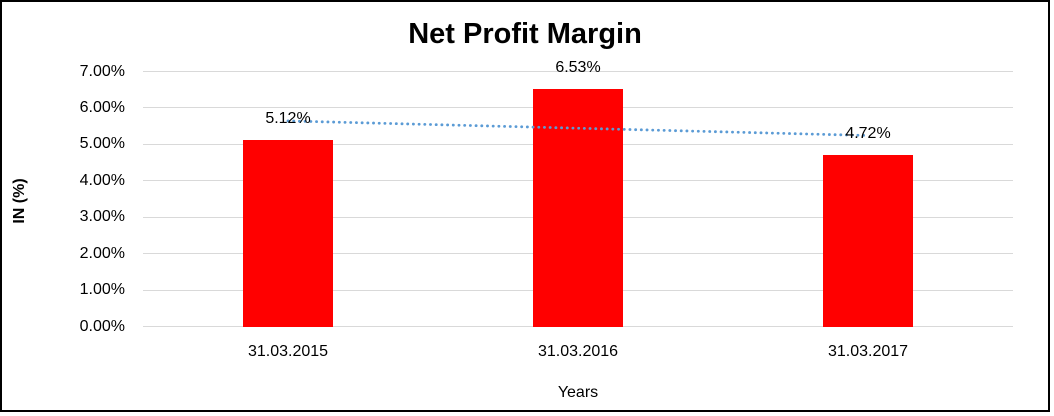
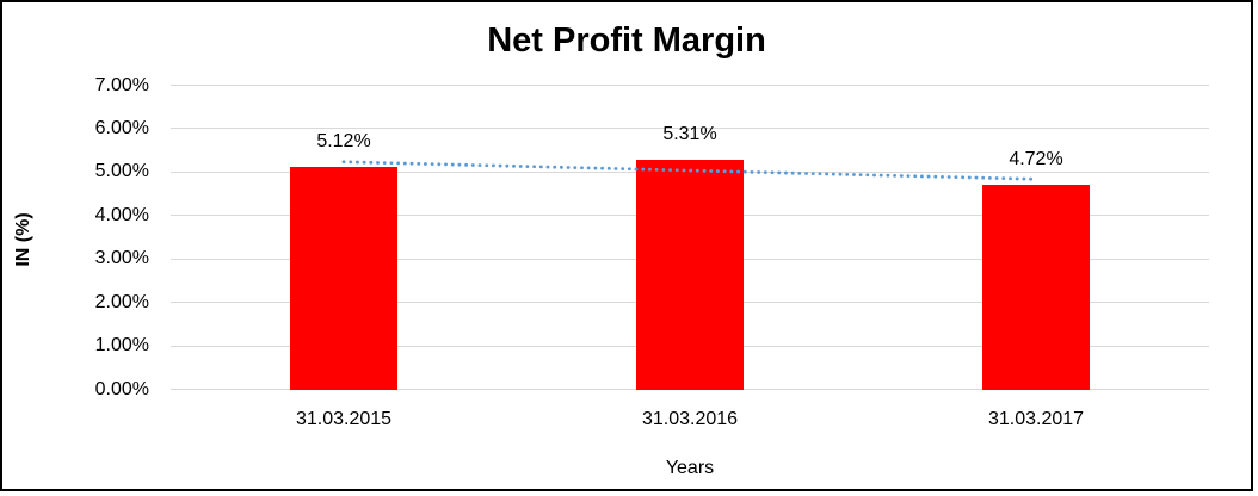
31.03.2016: 6.53% -> 5.31%
